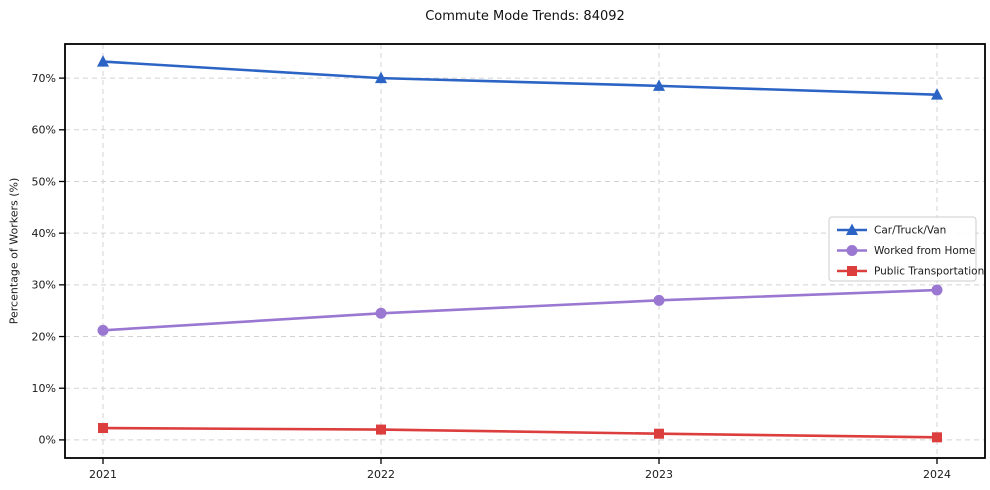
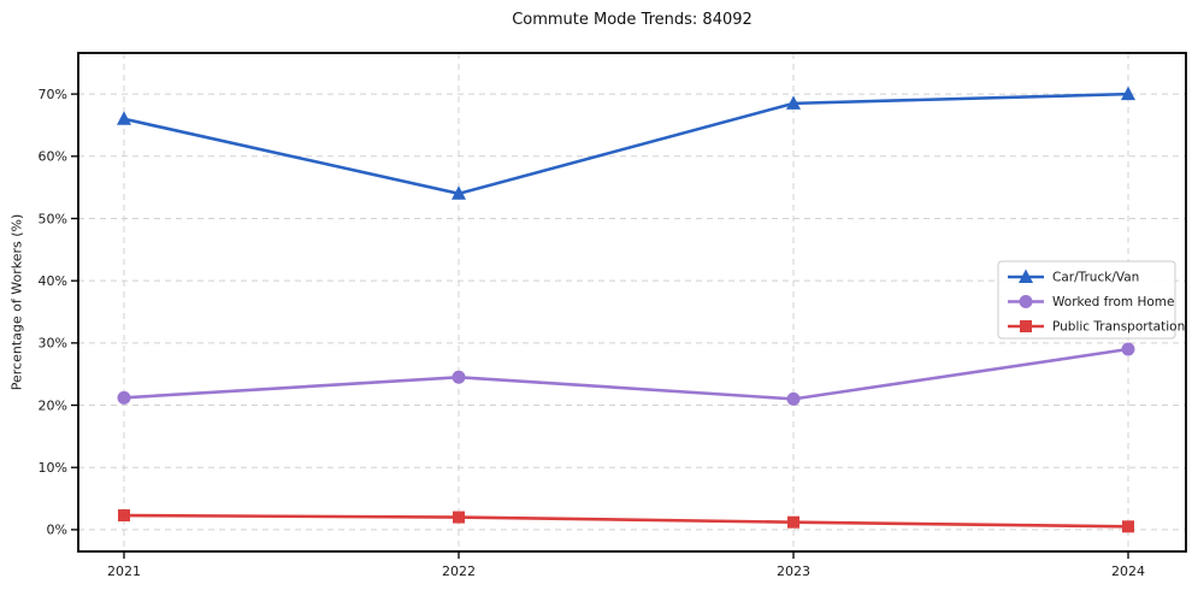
Car/Truck/Van/2021: 73% -> 66%
Car/Truck/Van/2022: 70% -> 54%
Worked from Home/2023: 27% -> 21%
Car/Truck/Van/2024: 67% -> 70%
